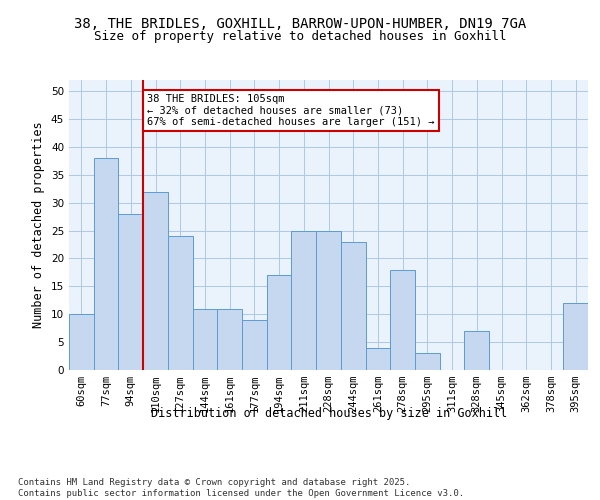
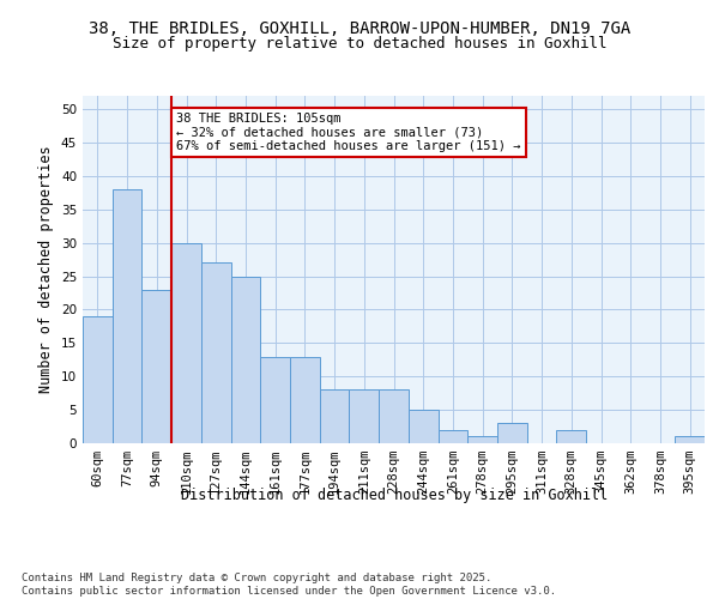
60sqm: 10 -> 19
94sqm: 28 -> 23
110sqm: 32 -> 30
127sqm: 24 -> 27
144sqm: 11 -> 25
161sqm: 11 -> 13
177sqm: 9 -> 13
194sqm: 17 -> 8
211sqm: 25 -> 8
228sqm: 25 -> 8
244sqm: 23 -> 5
261sqm: 4 -> 2
278sqm: 18 -> 1
328sqm: 7 -> 2
395sqm: 12 -> 1
